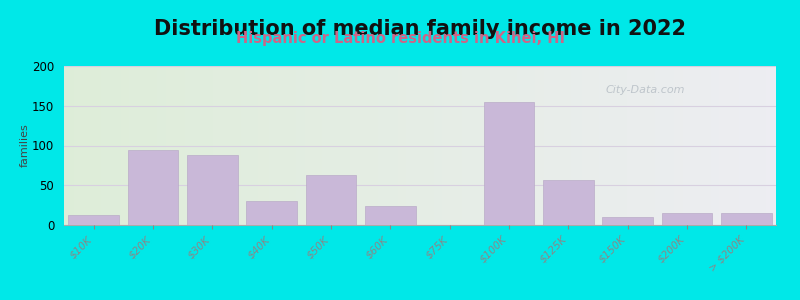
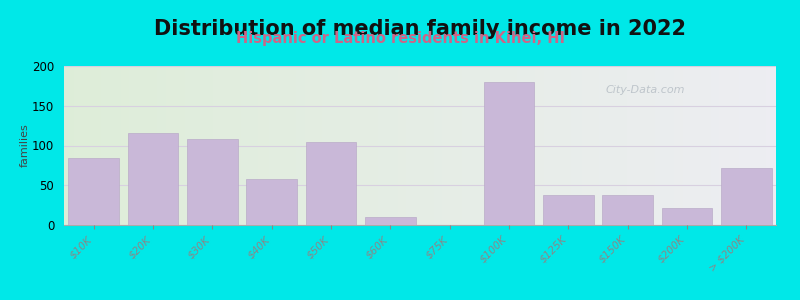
$10K: 12 -> 84
$20K: 94 -> 116
$30K: 88 -> 108
$40K: 30 -> 58
$50K: 63 -> 104
$60K: 24 -> 10
$100K: 155 -> 180
$125K: 57 -> 38
$150K: 10 -> 38
$200K: 15 -> 22
> $200K: 15 -> 72
